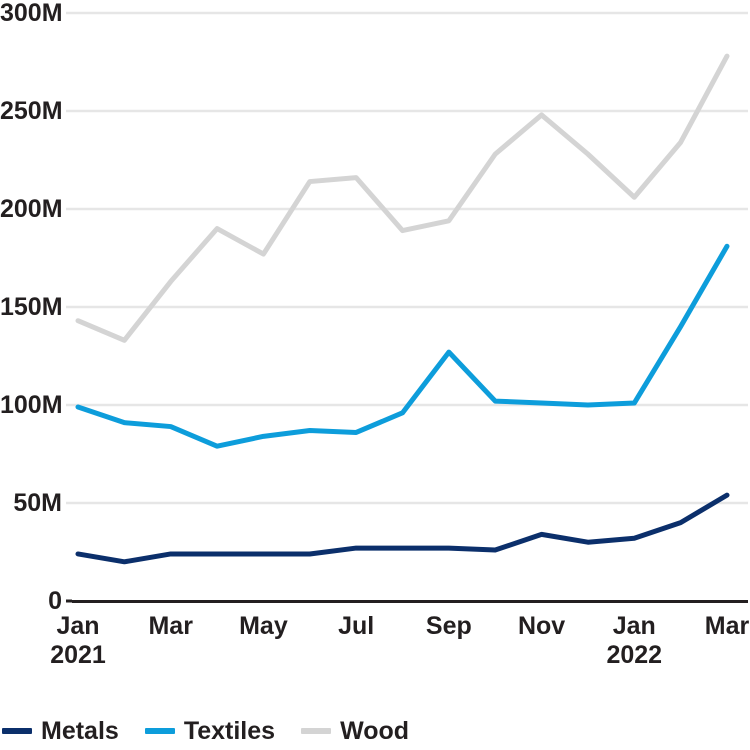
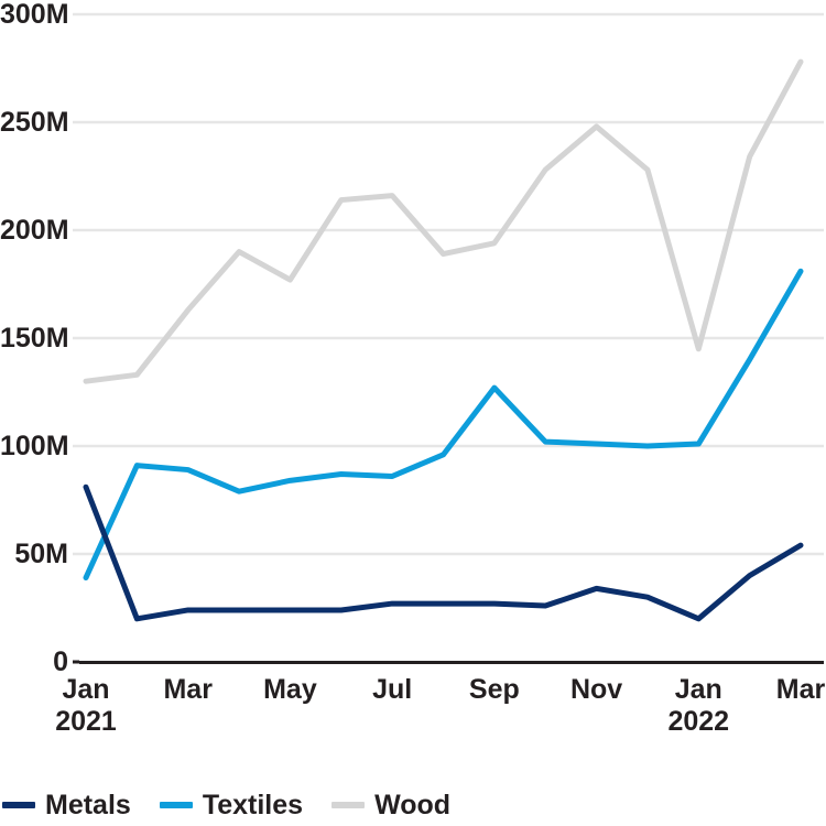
Metals/Jan 2021: 24M -> 81M
Textiles/Jan 2021: 99M -> 39M
Wood/Jan 2021: 143M -> 130M
Metals/Jan 2022: 32M -> 20M
Wood/Jan 2022: 206M -> 145M
